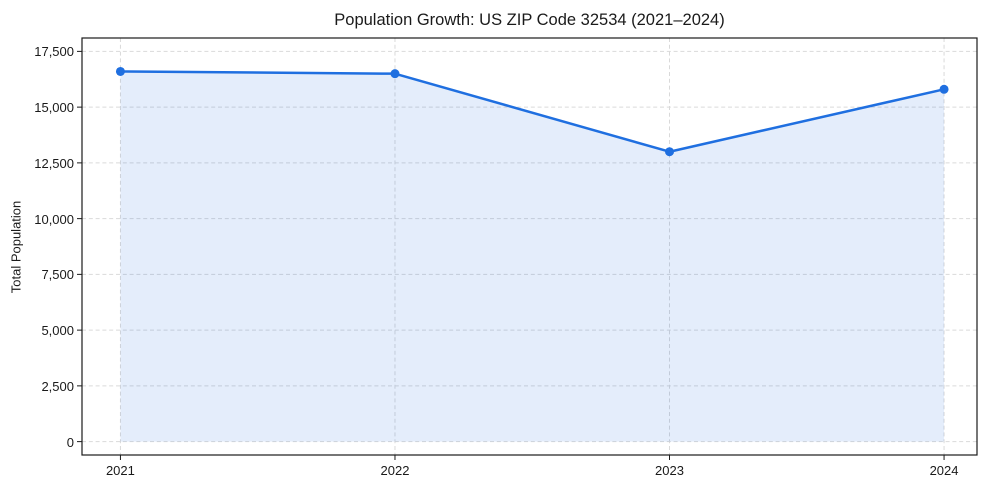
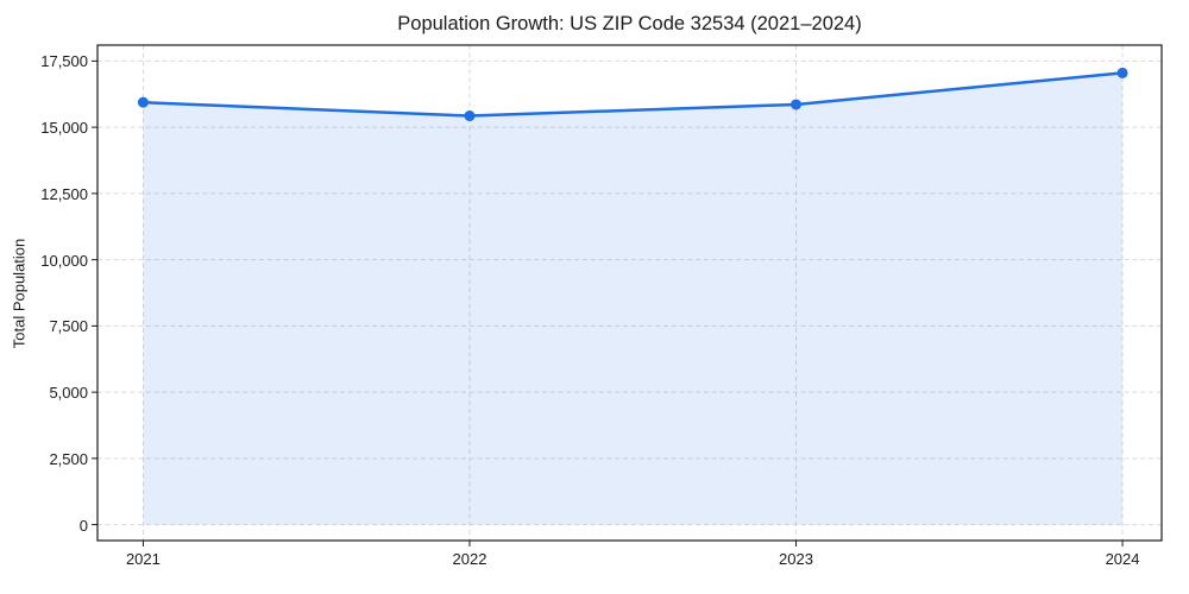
2021: 16600 -> 15900
2022: 16500 -> 15400
2023: 13000 -> 15900
2024: 15800 -> 17000
